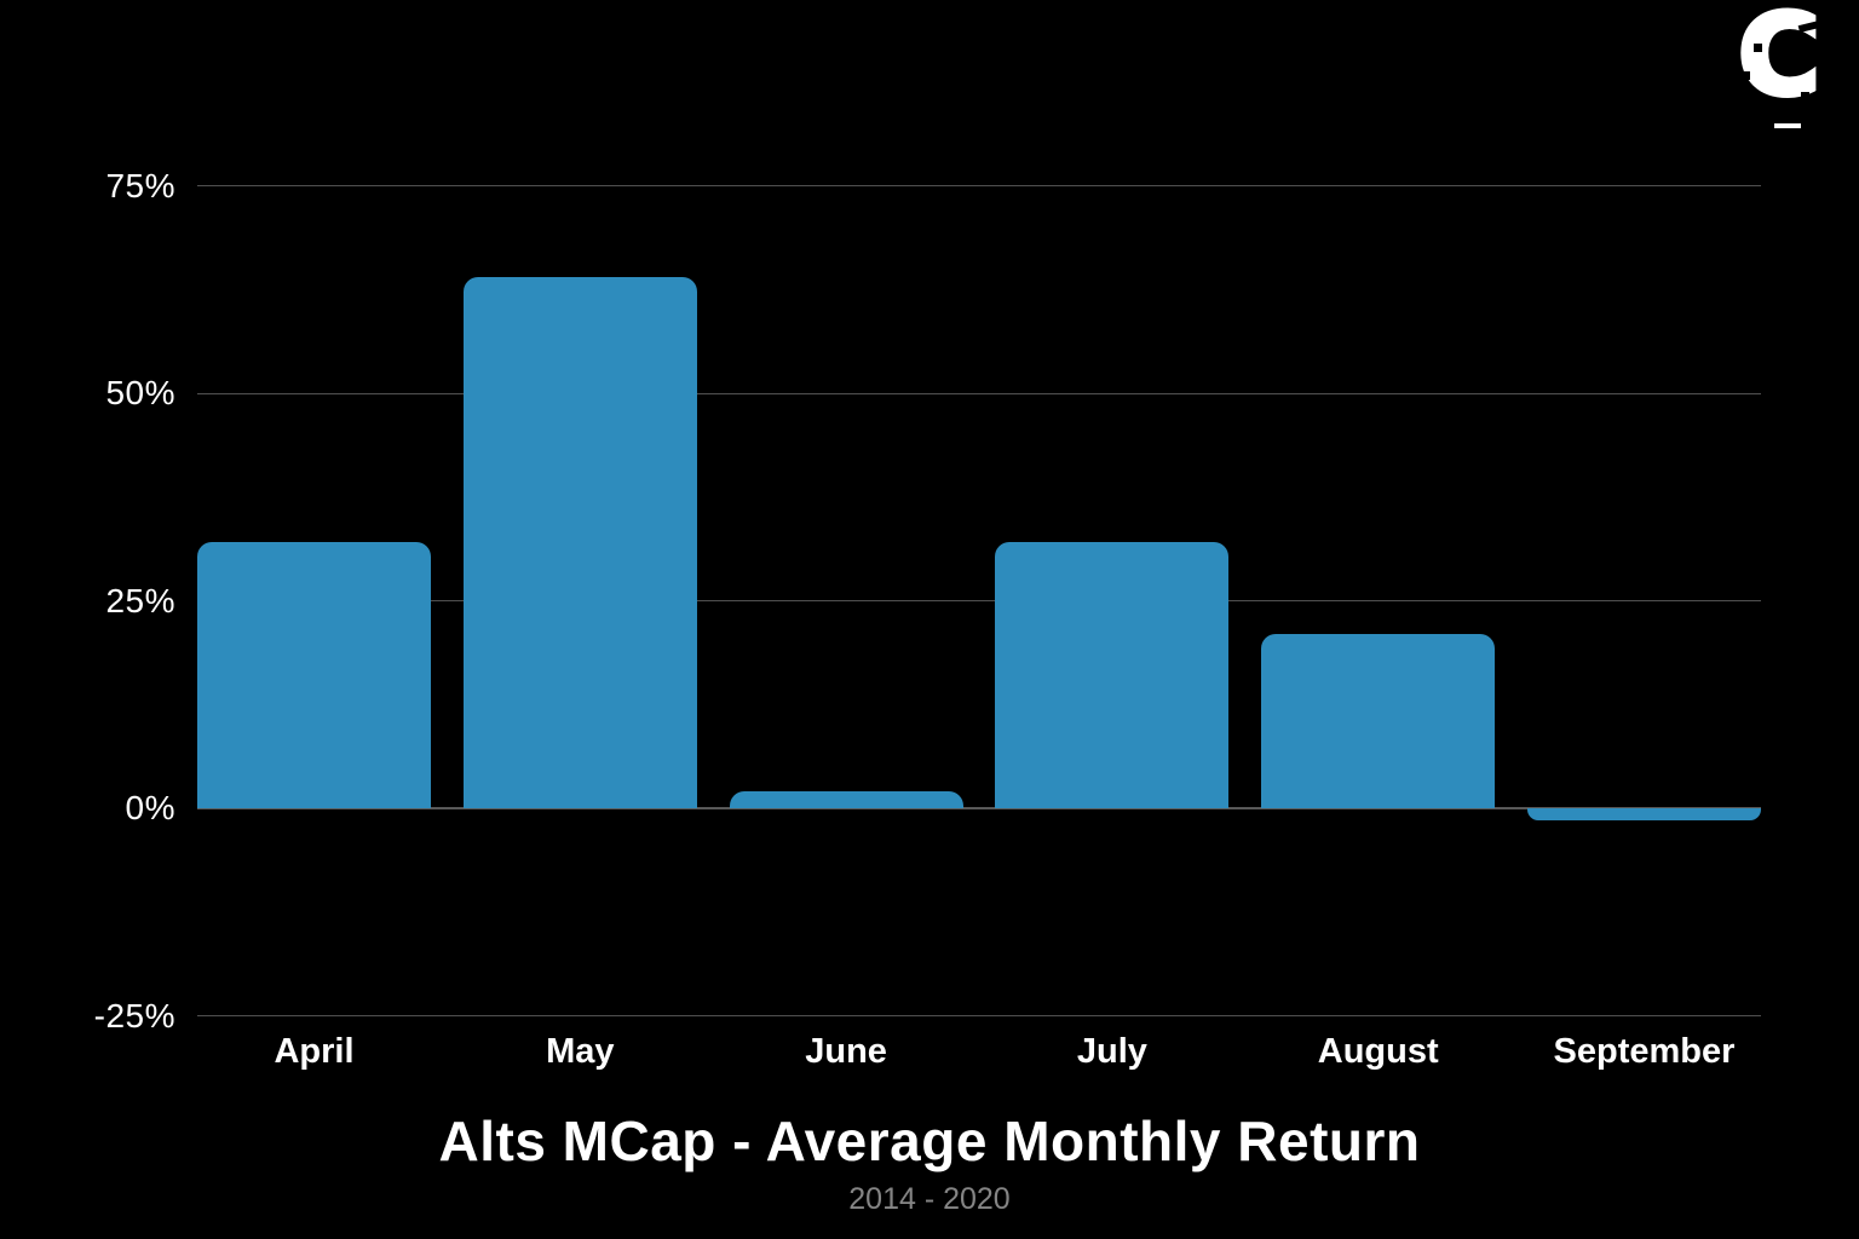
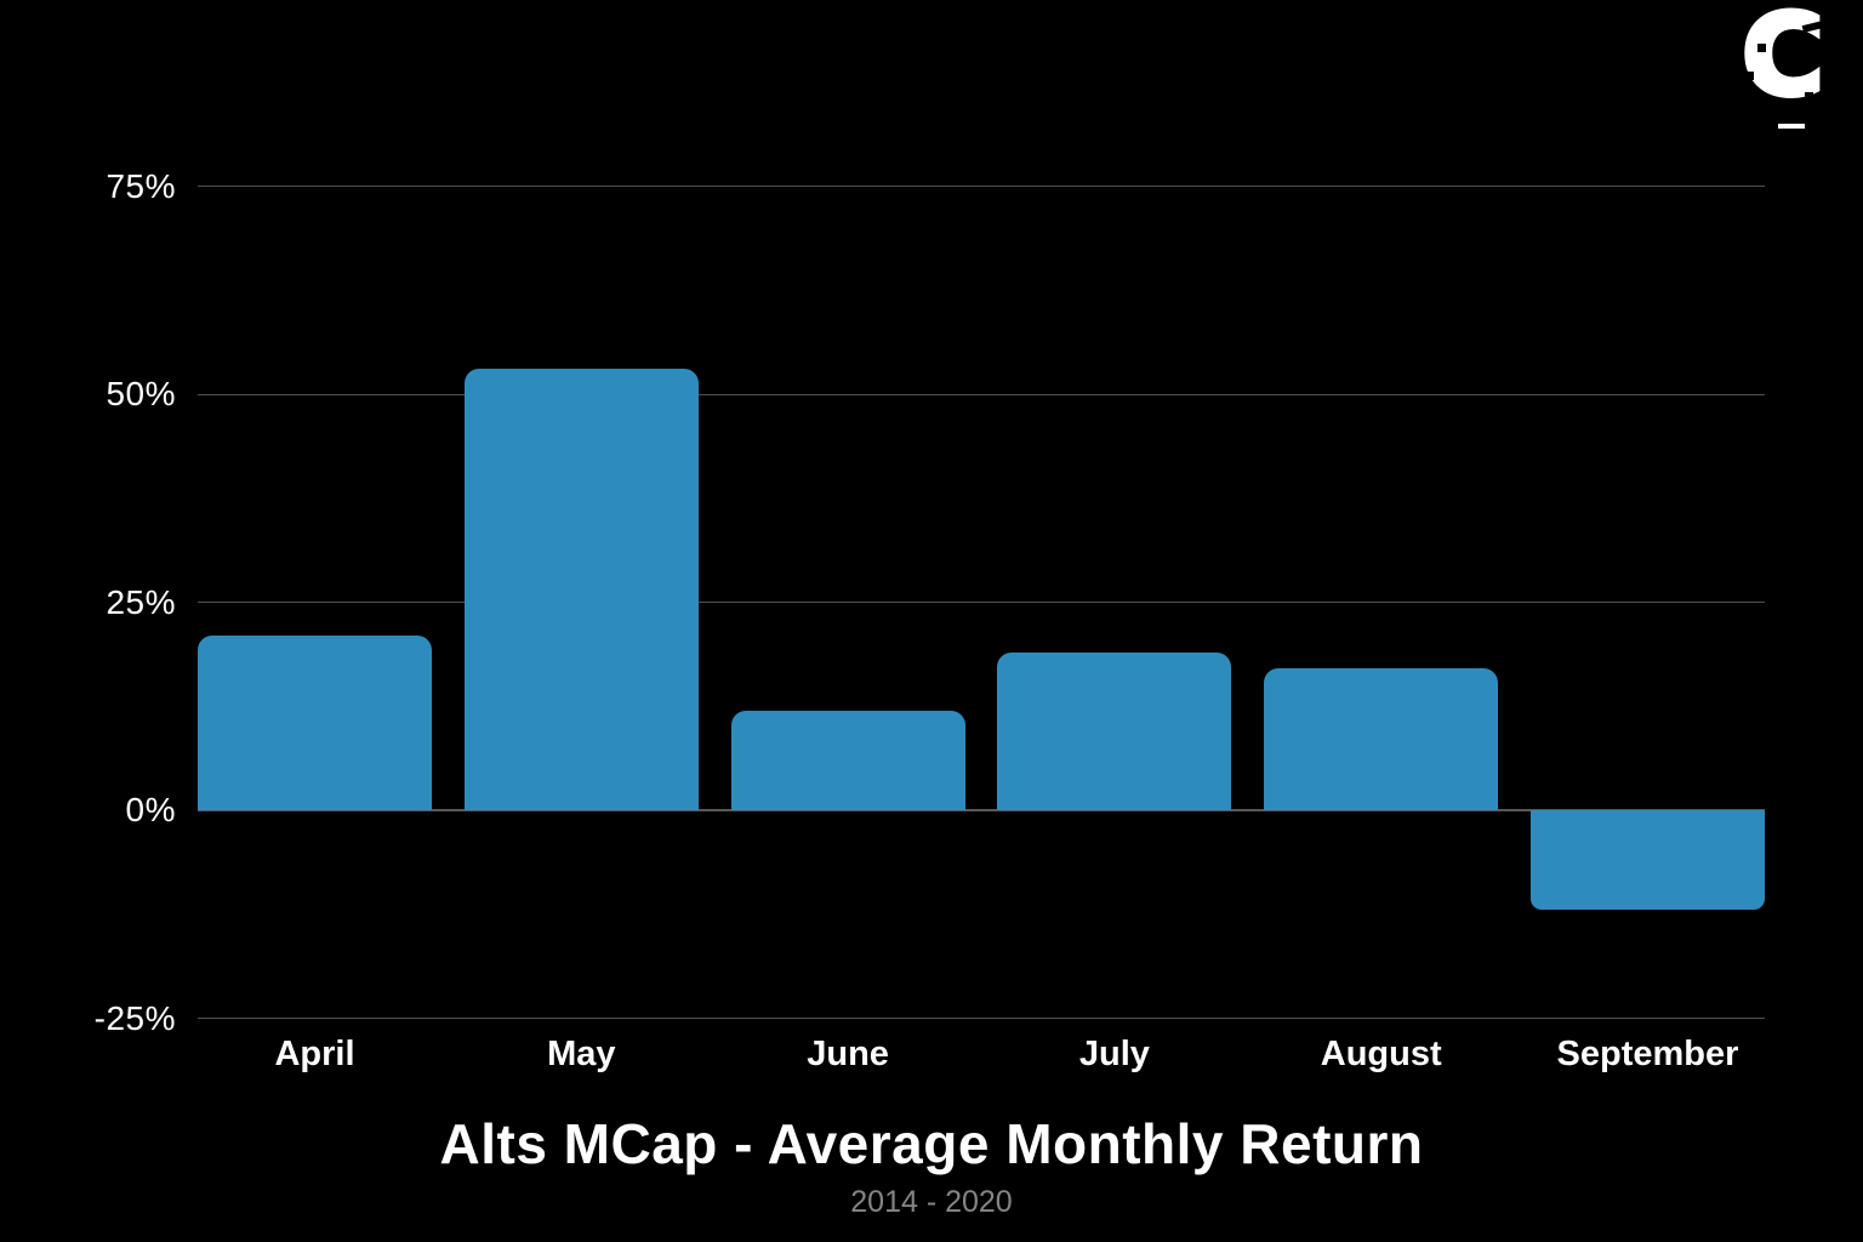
April: 32% -> 21%
May: 64% -> 53%
June: 2% -> 12%
July: 32% -> 19%
August: 21% -> 17%
September: -2% -> -12%
